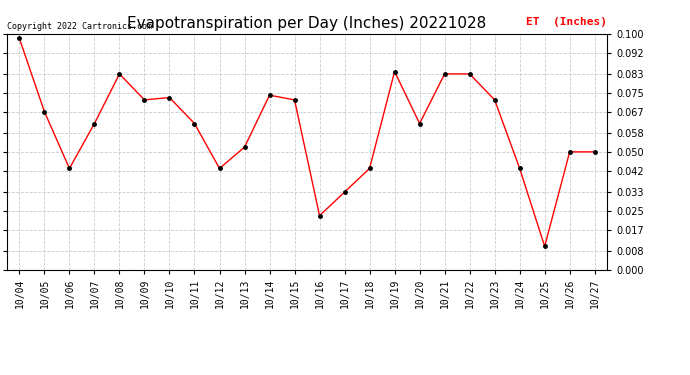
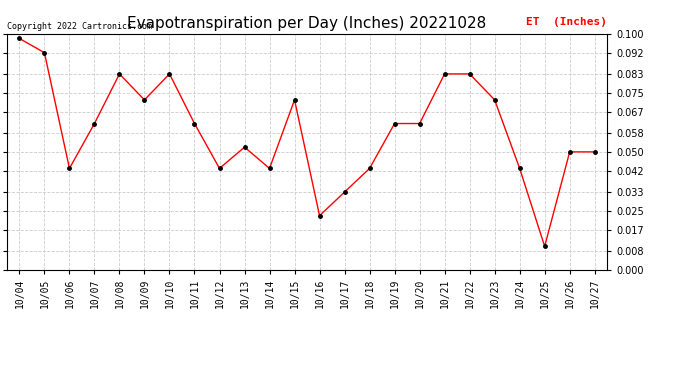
10/05: 0.067 -> 0.092
10/10: 0.073 -> 0.083
10/14: 0.074 -> 0.043
10/19: 0.084 -> 0.062
